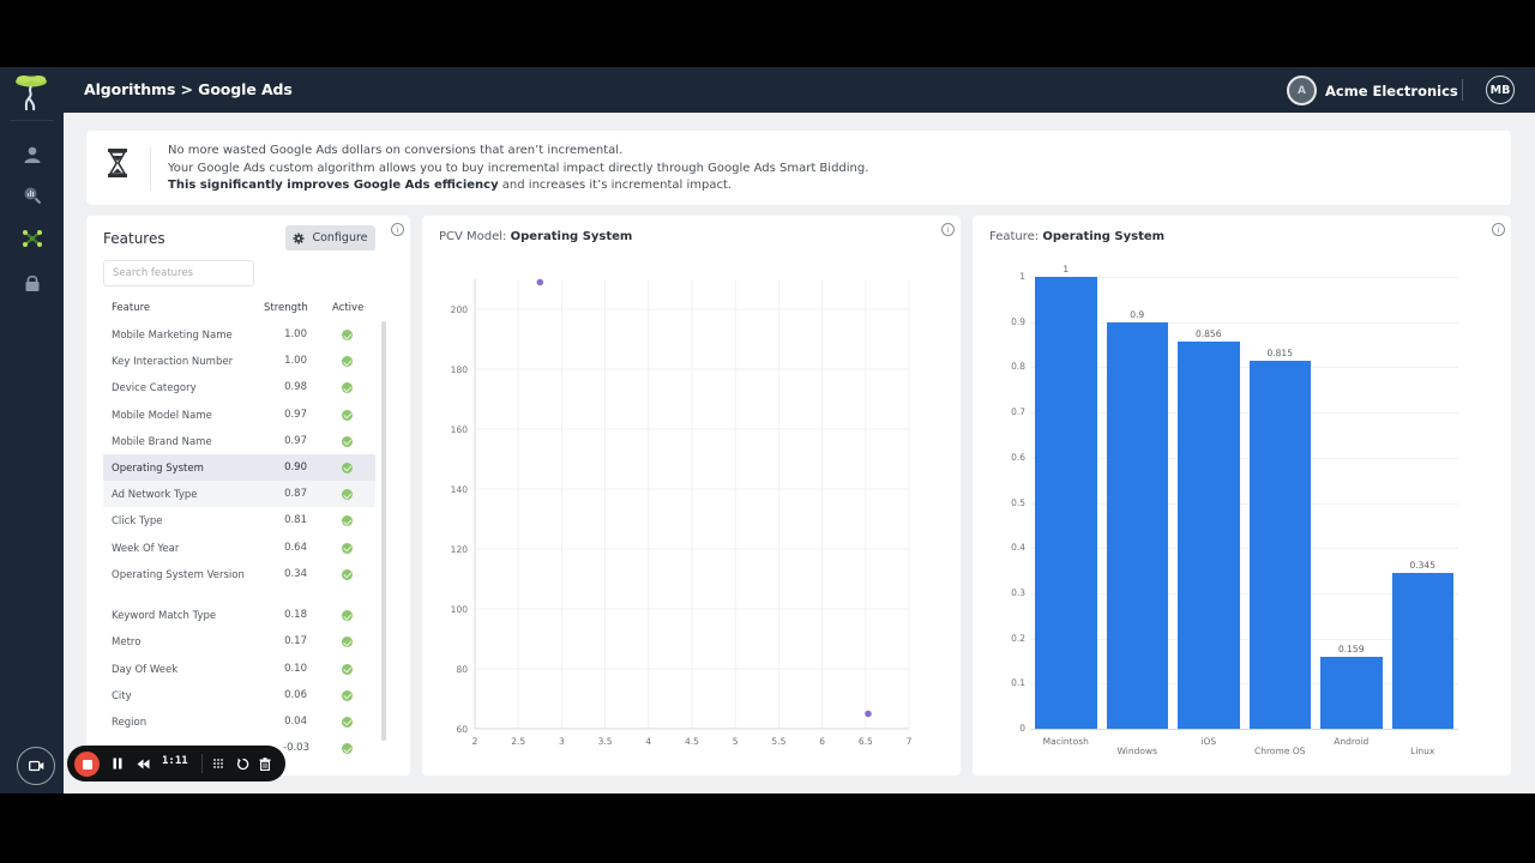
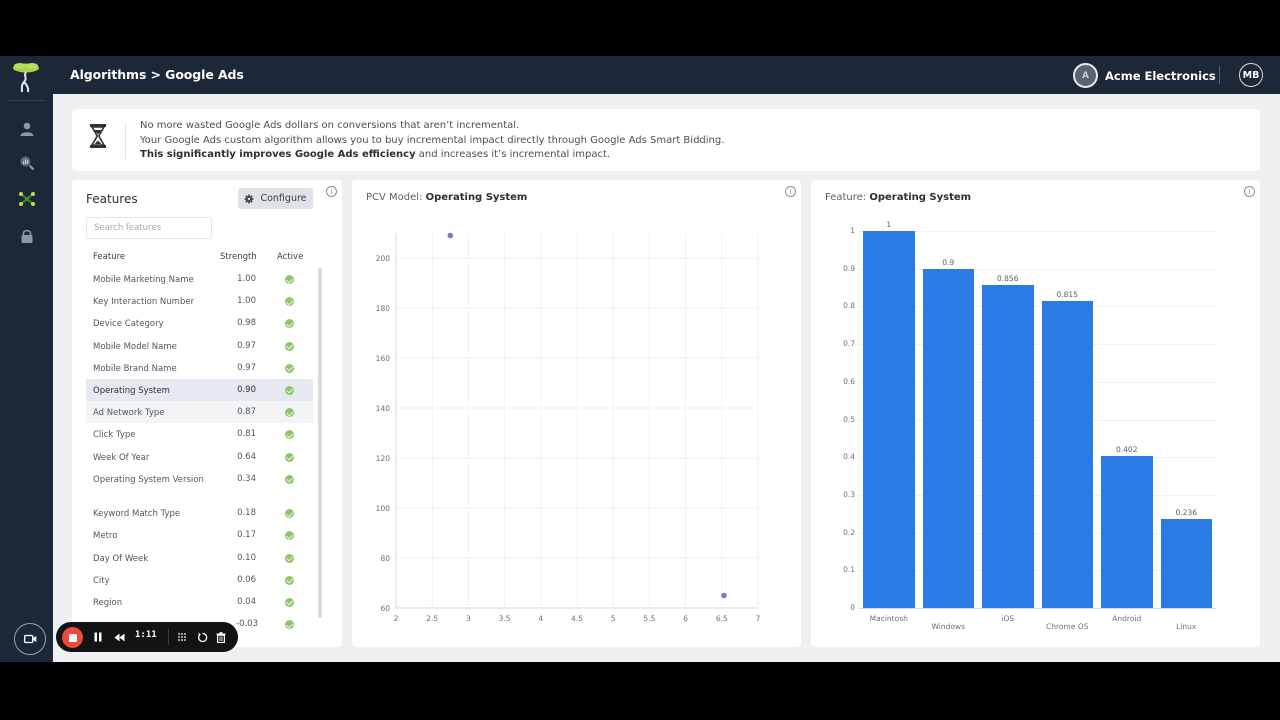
Feature: Operating System/Android: 0.159 -> 0.402
Feature: Operating System/Linux: 0.345 -> 0.236
